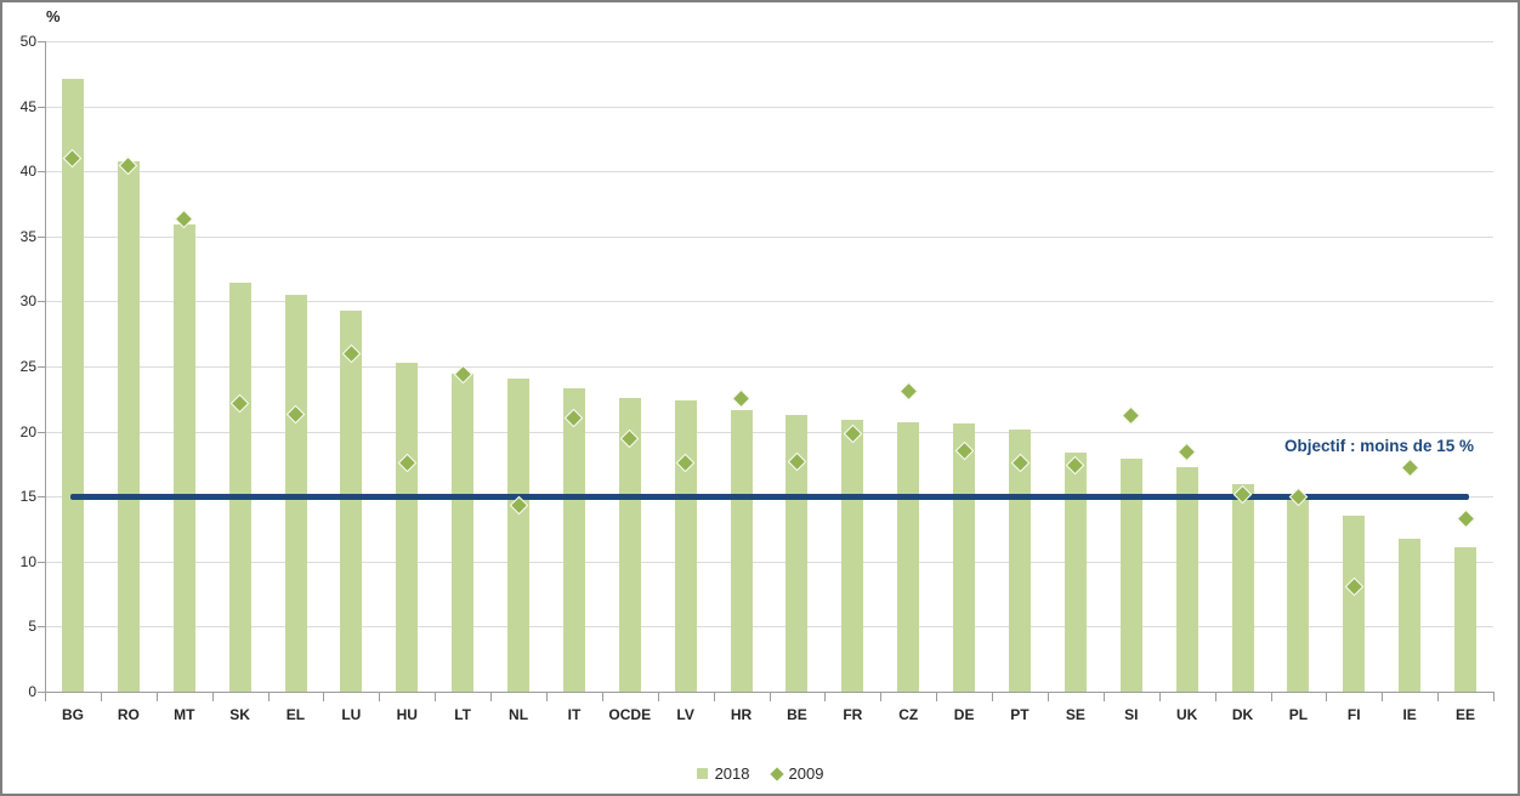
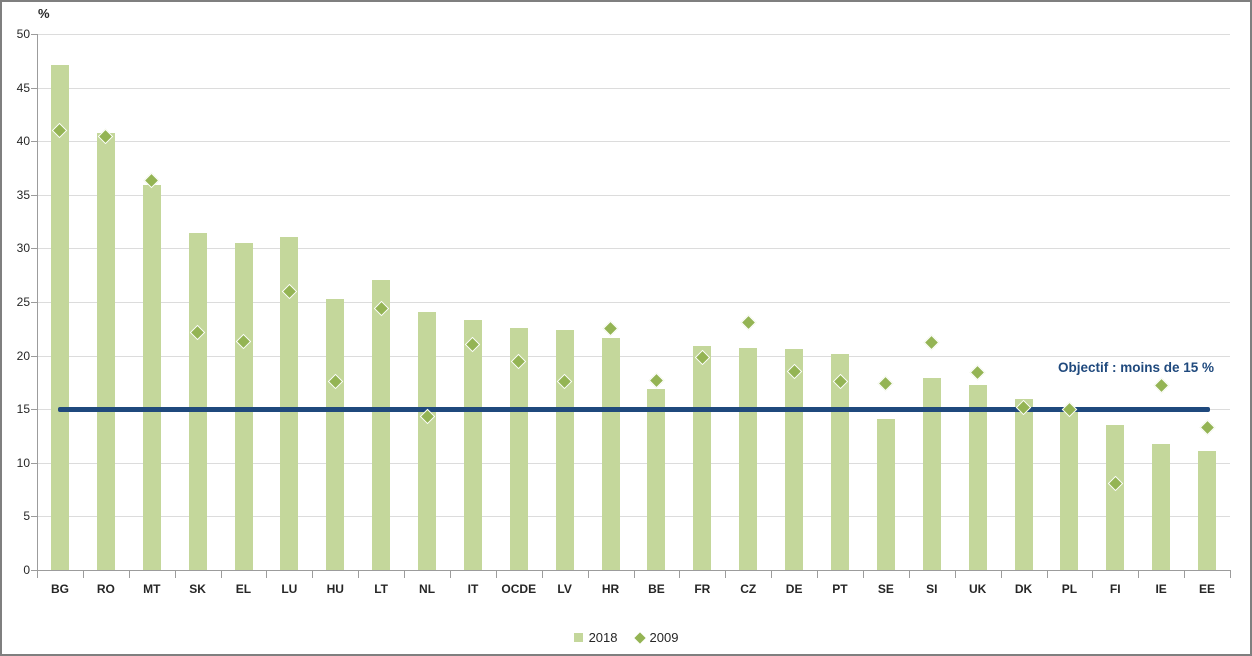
2018/LU: 29.3 -> 31.1
2018/LT: 24.4 -> 27.1
2018/BE: 21.3 -> 16.9
2018/SE: 18.4 -> 14.1
